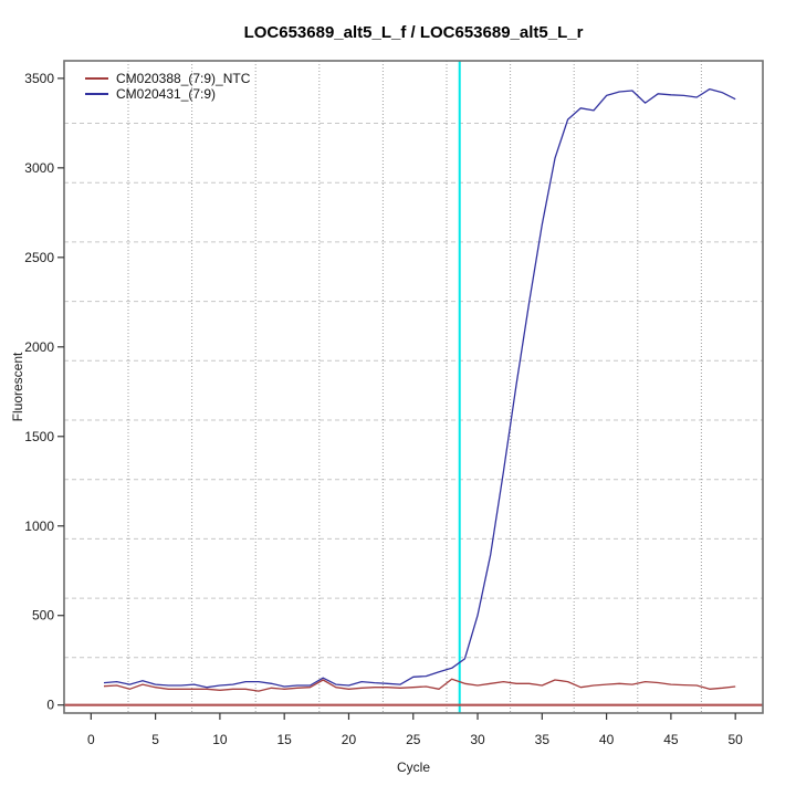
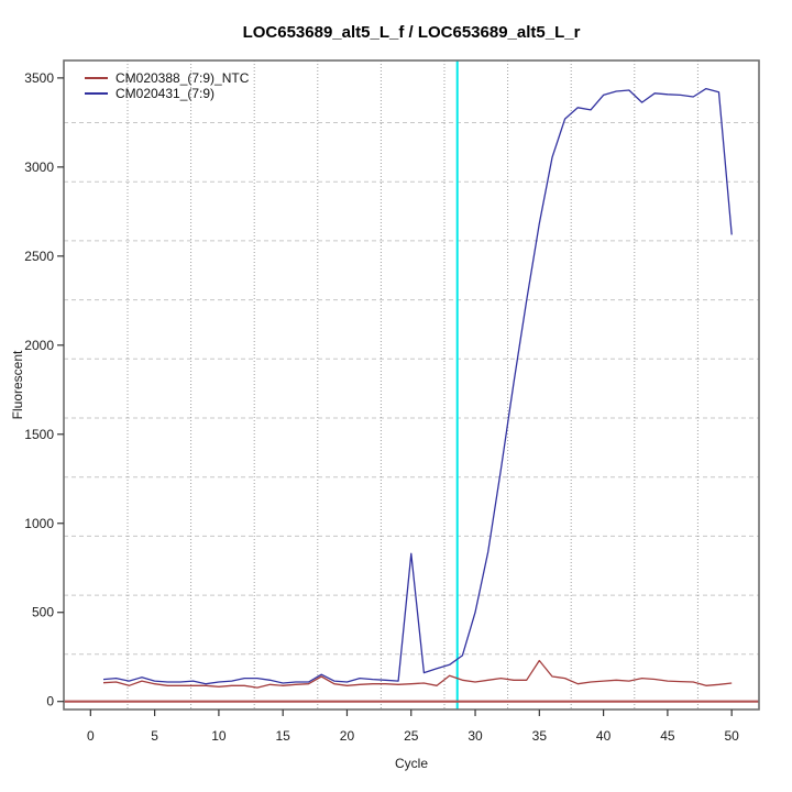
CM020431_(7:9)/25: 160 -> 830
CM020388_(7:9)_NTC/35: 110 -> 230
CM020431_(7:9)/50: 3380 -> 2620
